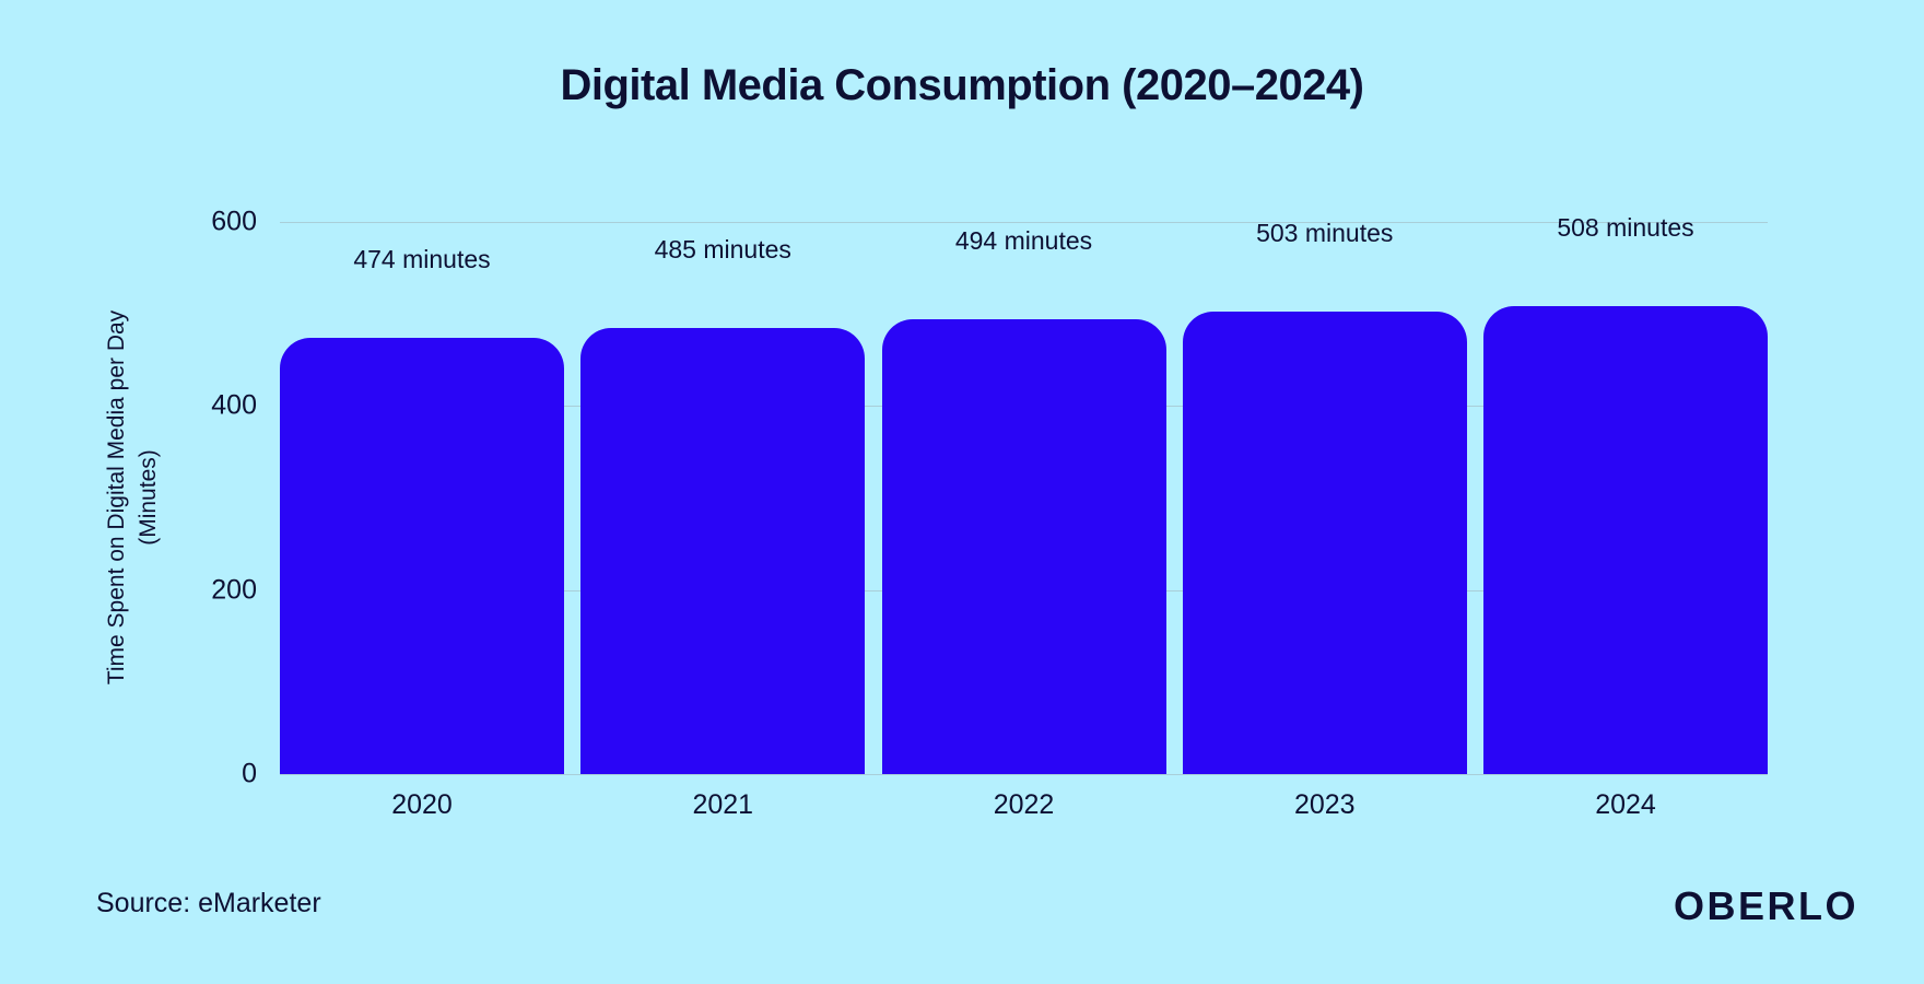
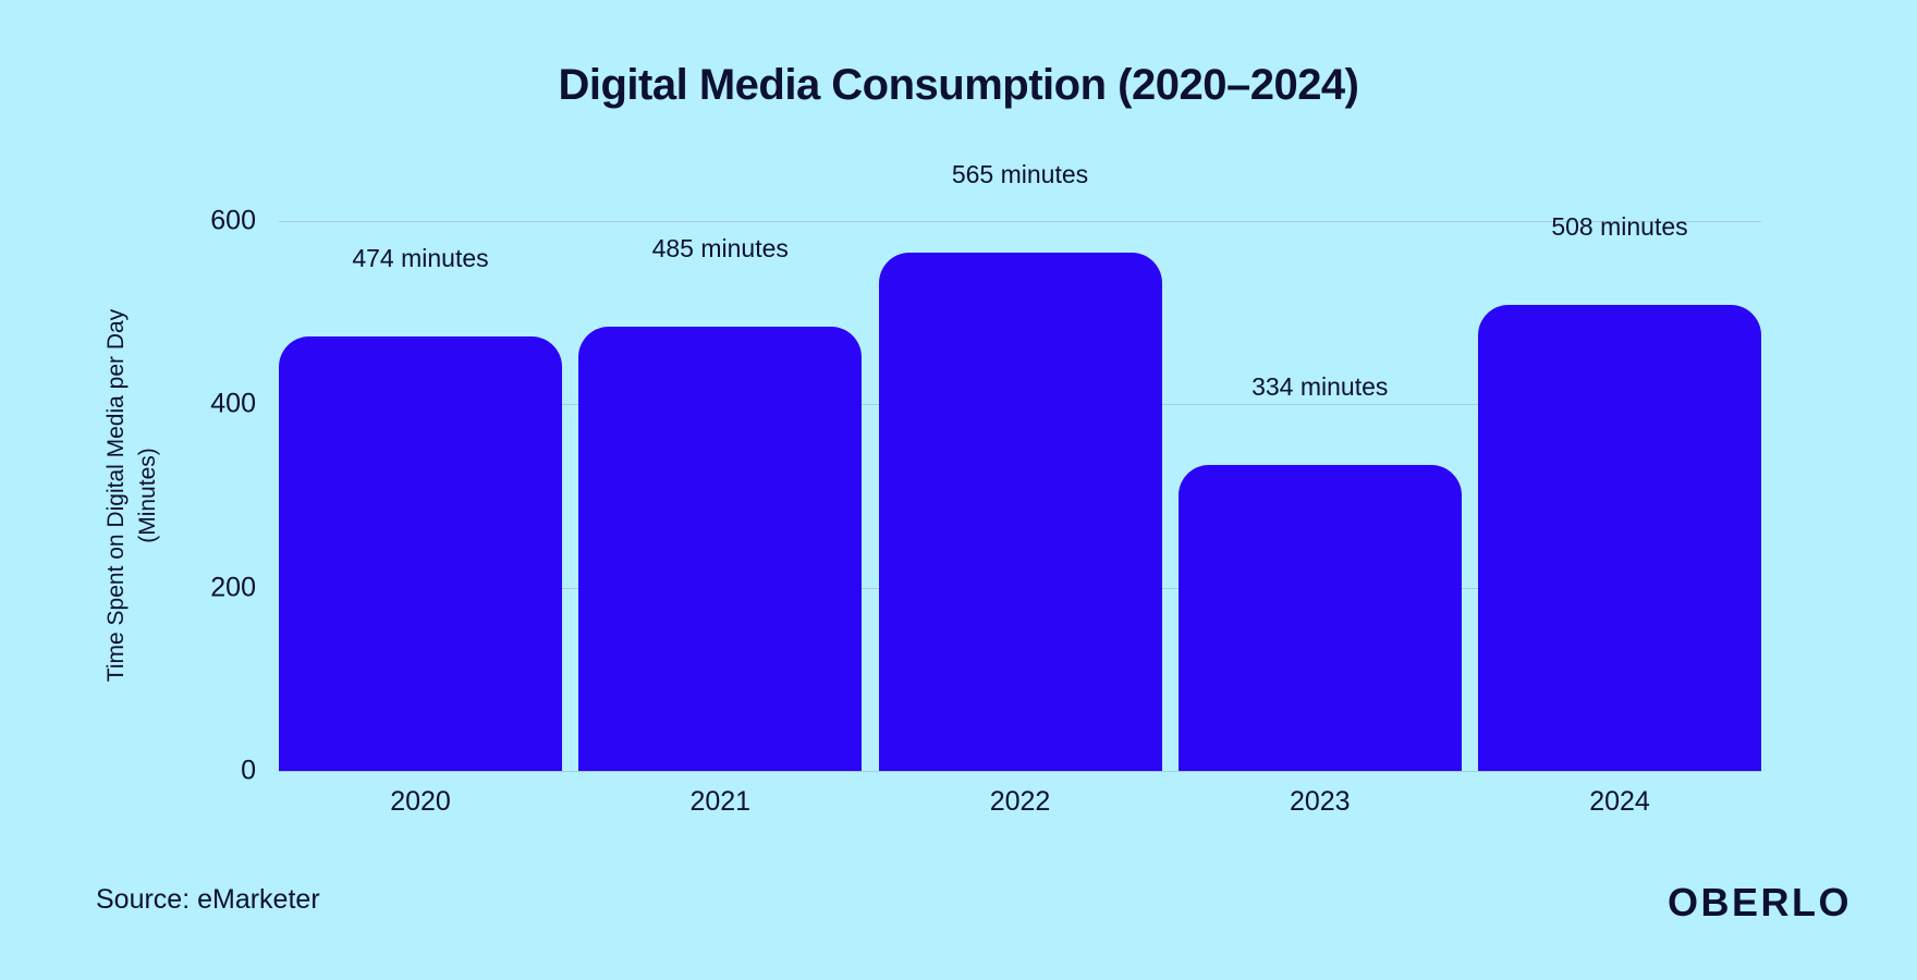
2022: 494 -> 565
2023: 503 -> 334
